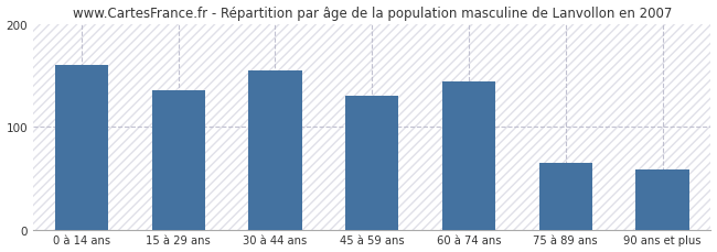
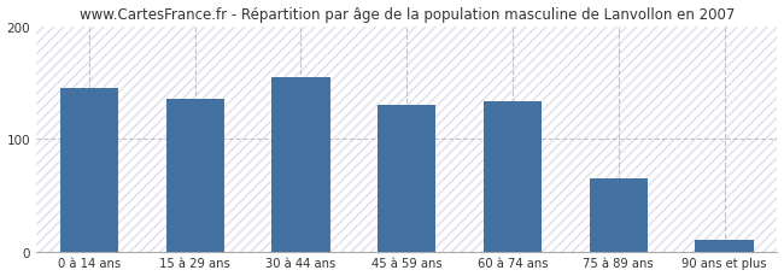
0 à 14 ans: 160 -> 145
60 à 74 ans: 144 -> 133
90 ans et plus: 58 -> 10
